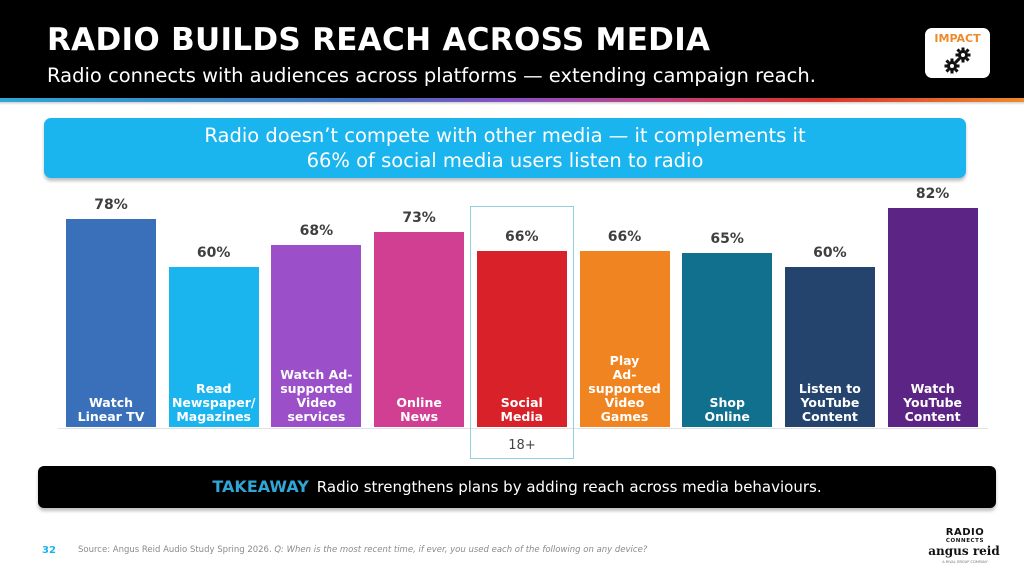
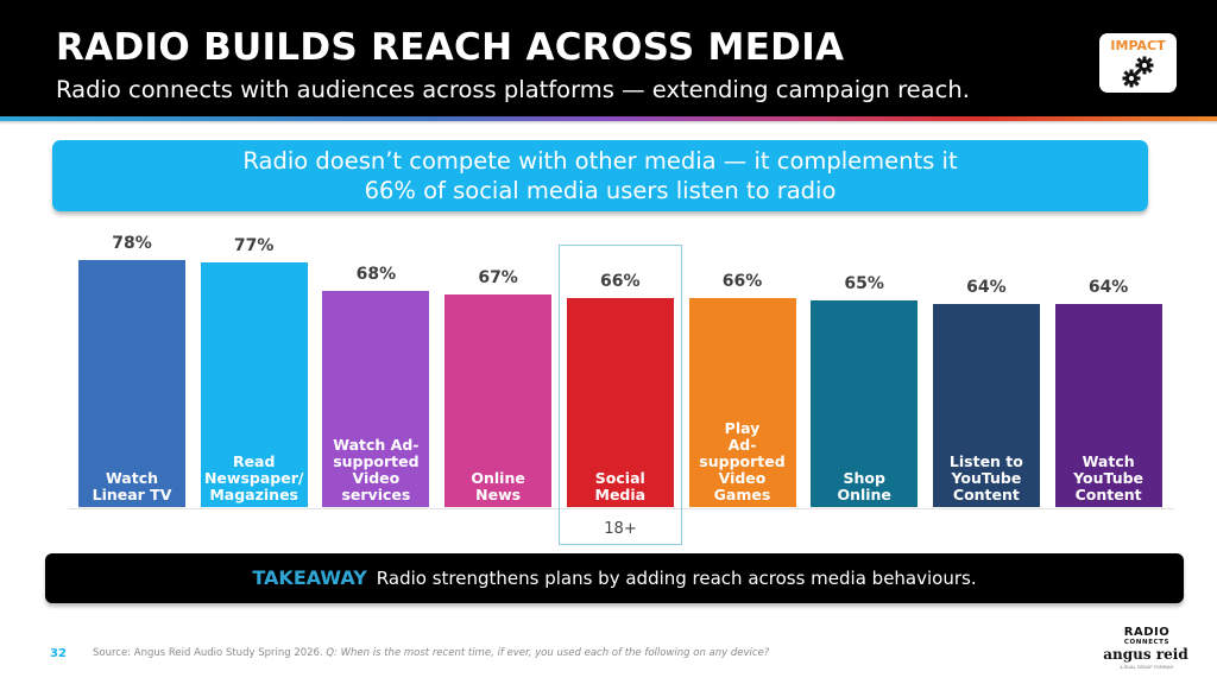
Read Newspaper/ Magazines: 60% -> 77%
Online News: 73% -> 67%
Listen to YouTube Content: 60% -> 64%
Watch YouTube Content: 82% -> 64%
